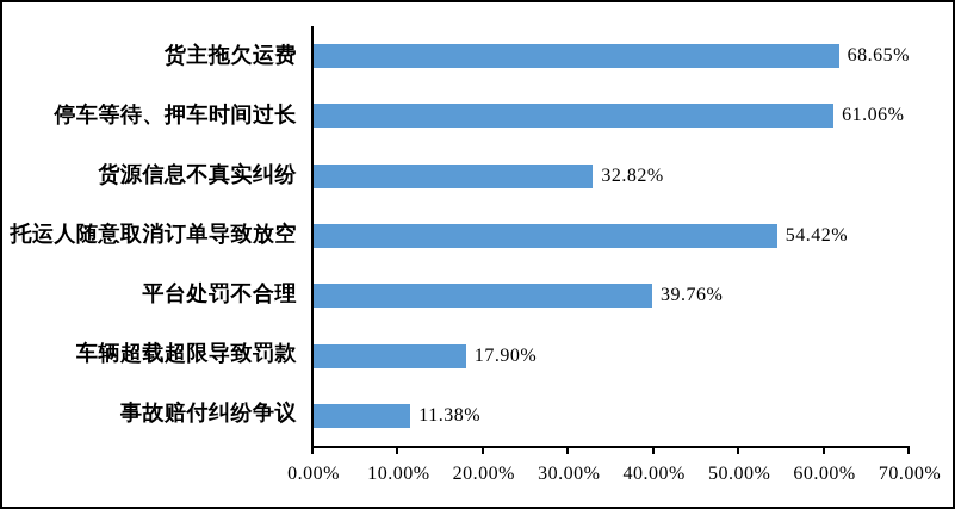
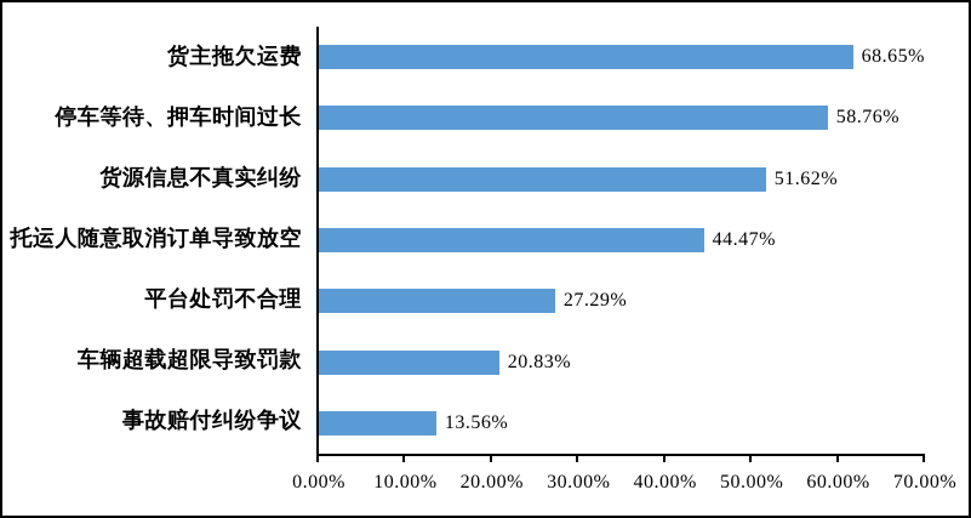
停车等待、押车时间过长: 61.06% -> 58.76%
货源信息不真实纠纷: 32.82% -> 51.62%
托运人随意取消订单导致放空: 54.42% -> 44.47%
平台处罚不合理: 39.76% -> 27.29%
车辆超载超限导致罚款: 17.90% -> 20.83%
事故赔付纠纷争议: 11.38% -> 13.56%
